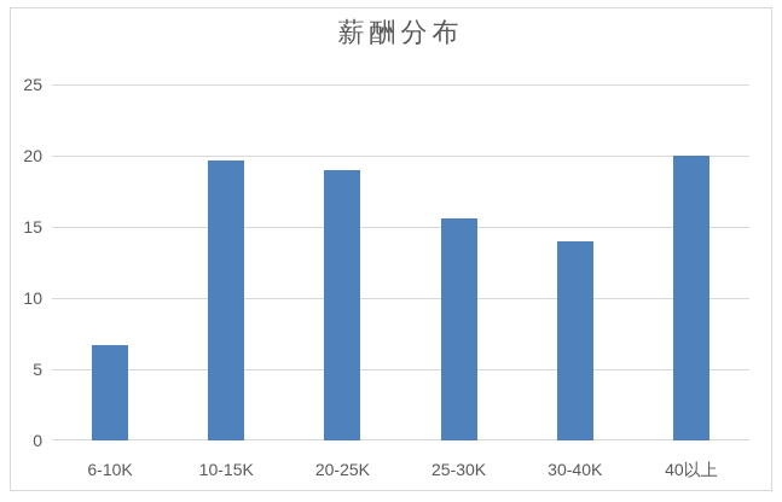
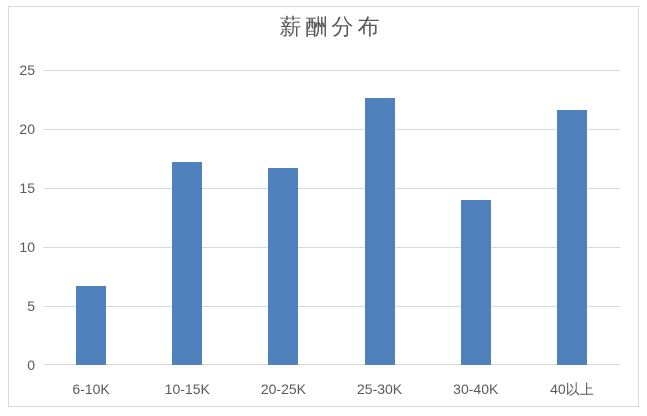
10-15K: 19.7 -> 17.2
20-25K: 19.0 -> 16.7
25-30K: 15.6 -> 22.6
40以上: 20.0 -> 21.6
